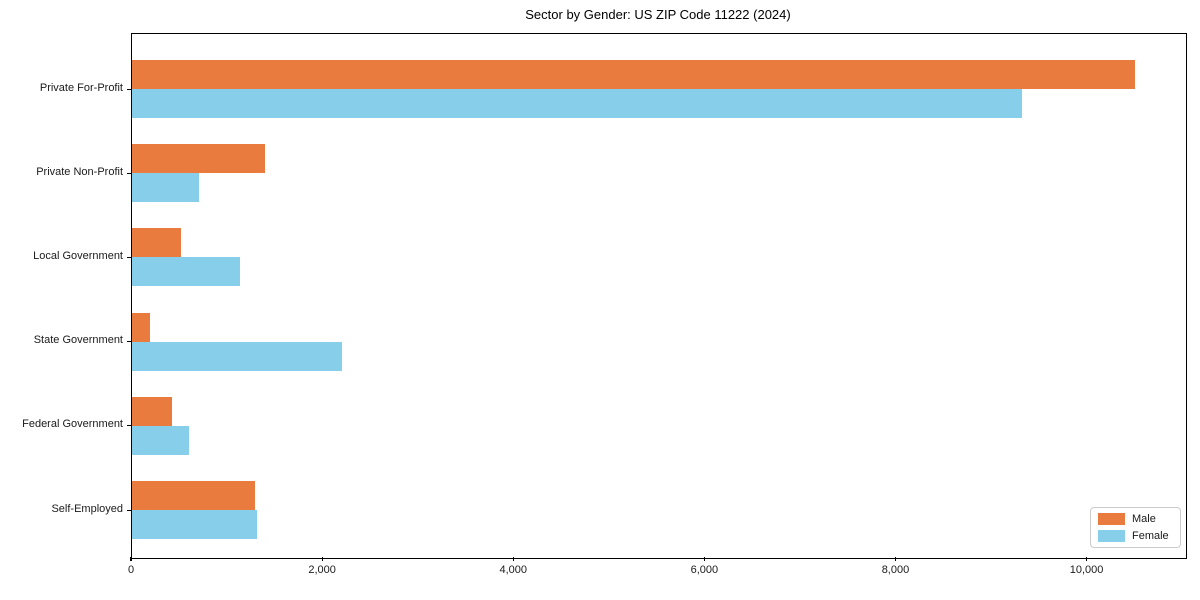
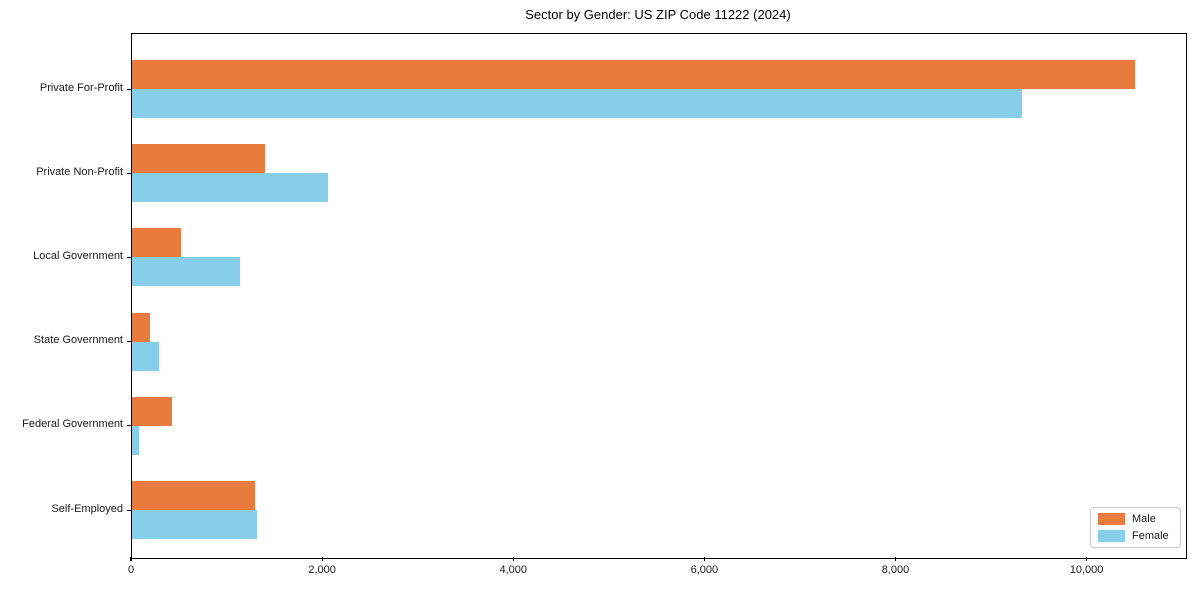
Female/Private Non-Profit: 700 -> 2000
Female/State Government: 2200 -> 300
Female/Federal Government: 600 -> 100
